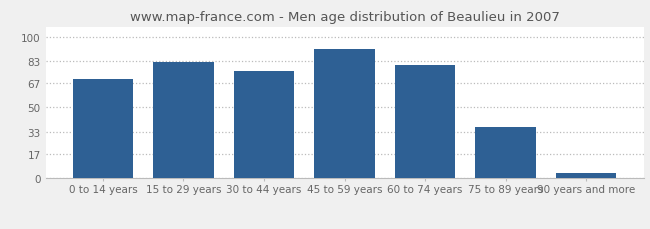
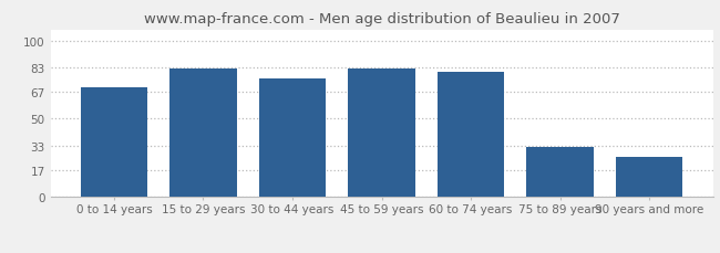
45 to 59 years: 91 -> 82
75 to 89 years: 36 -> 32
90 years and more: 4 -> 26
